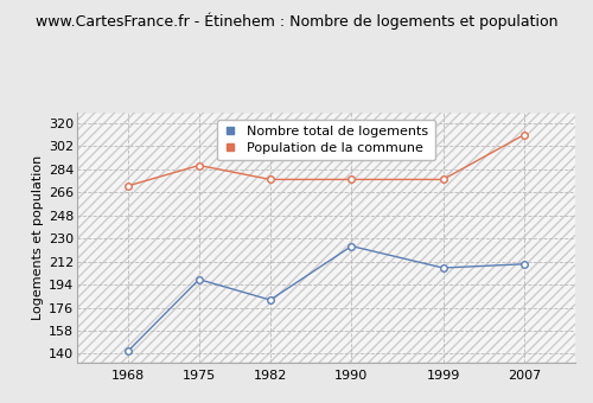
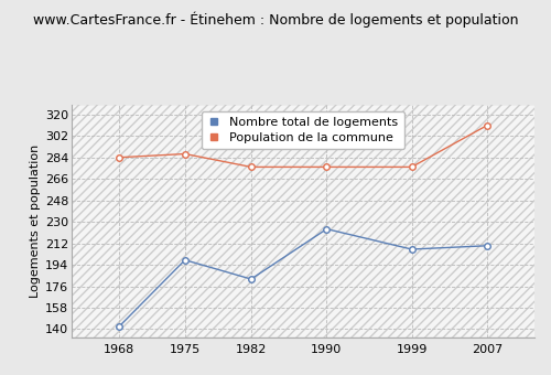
Population de la commune/1968: 271 -> 284
